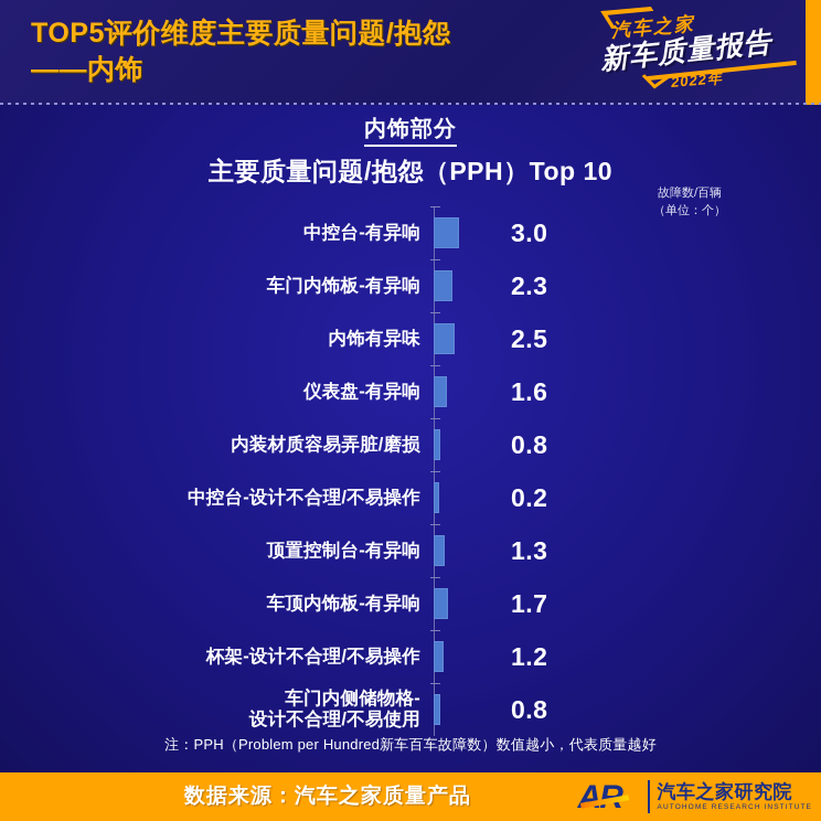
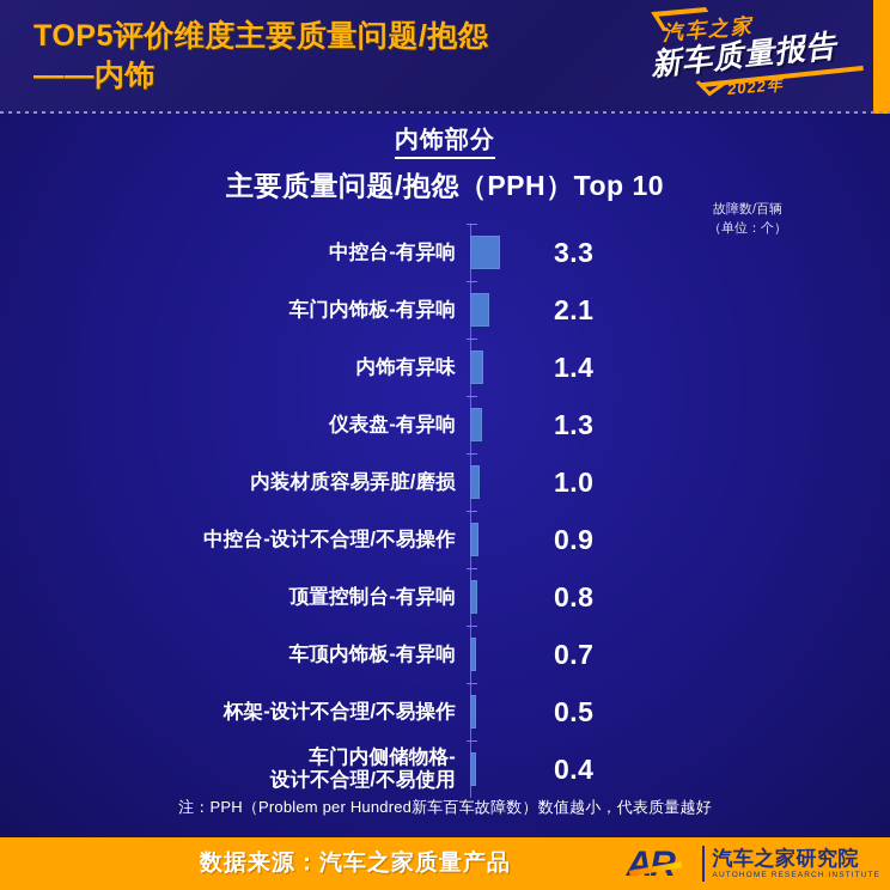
中控台-有异响: 3.0 -> 3.3
车门内饰板-有异响: 2.3 -> 2.1
内饰有异味: 2.5 -> 1.4
仪表盘-有异响: 1.6 -> 1.3
内装材质容易弄脏/磨损: 0.8 -> 1.0
中控台-设计不合理/不易操作: 0.2 -> 0.9
顶置控制台-有异响: 1.3 -> 0.8
车顶内饰板-有异响: 1.7 -> 0.7
杯架-设计不合理/不易操作: 1.2 -> 0.5
车门内侧储物格- 设计不合理/不易使用: 0.8 -> 0.4
